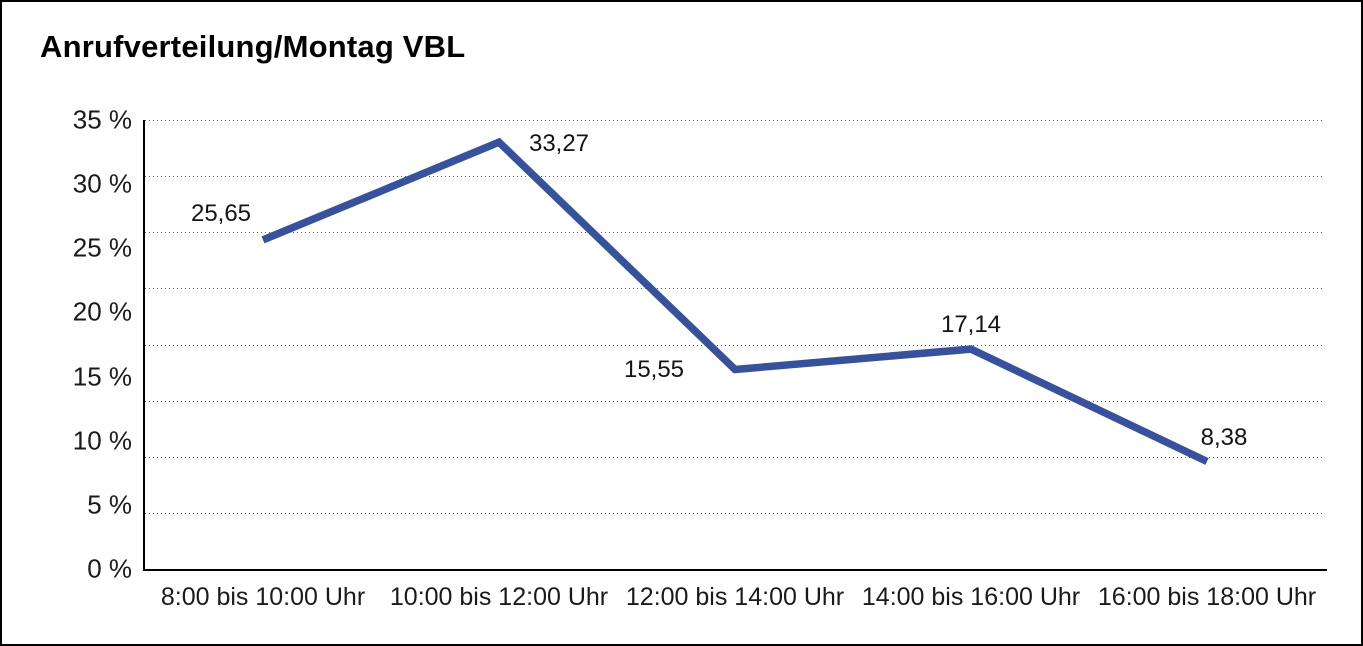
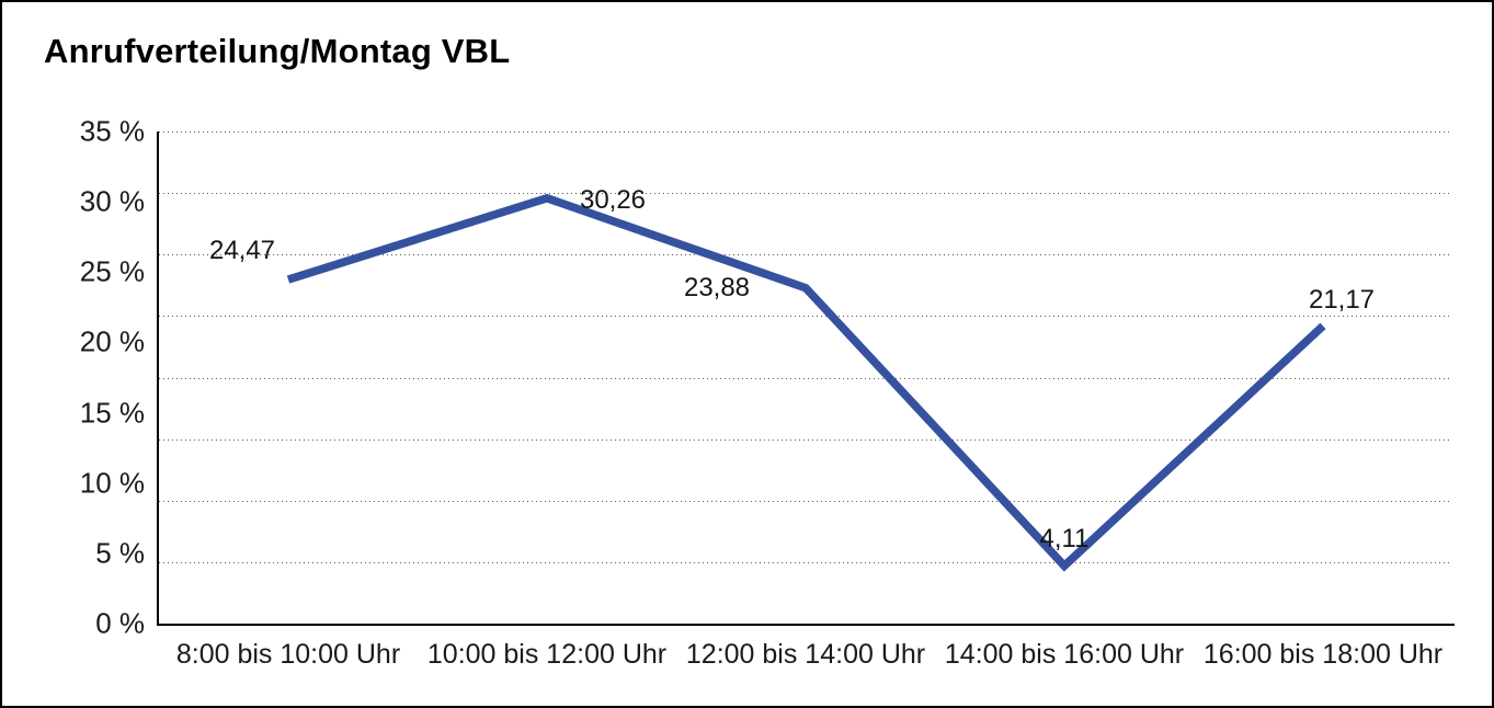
8:00 bis 10:00 Uhr: 25,65 -> 24,47
10:00 bis 12:00 Uhr: 33,27 -> 30,26
12:00 bis 14:00 Uhr: 15,55 -> 23,88
14:00 bis 16:00 Uhr: 17,14 -> 4,11
16:00 bis 18:00 Uhr: 8,38 -> 21,17
